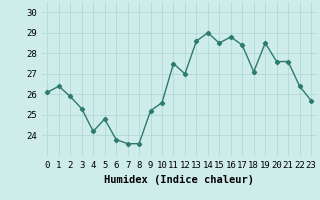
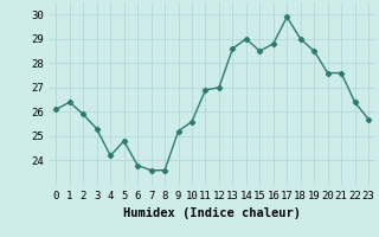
11: 27.5 -> 26.9
17: 28.4 -> 29.9
18: 27.1 -> 29.0
